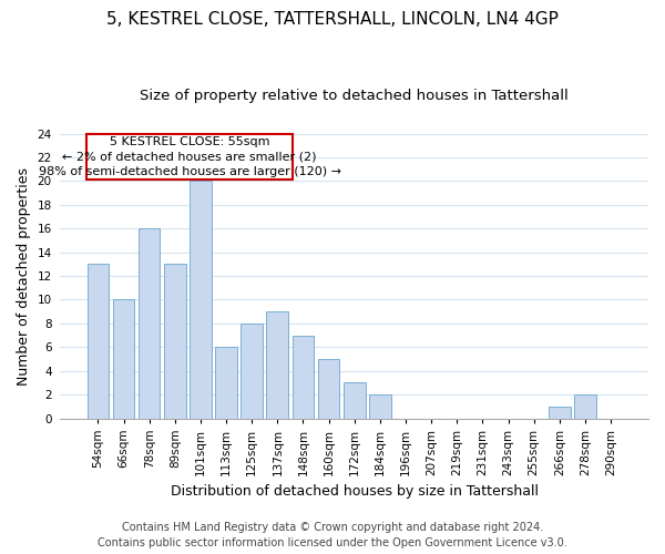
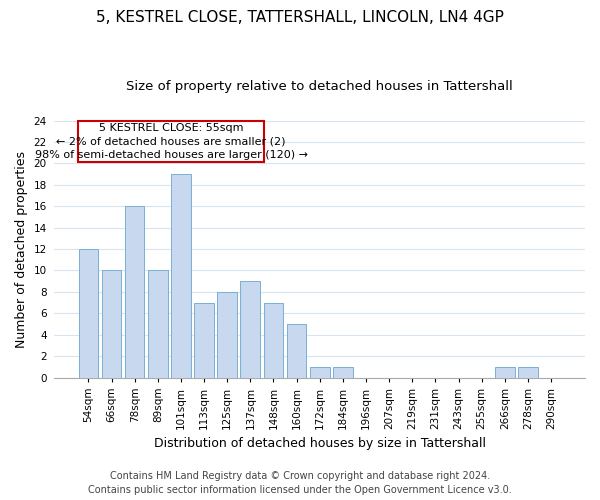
54sqm: 13 -> 12
89sqm: 13 -> 10
101sqm: 20 -> 19
113sqm: 6 -> 7
172sqm: 3 -> 1
184sqm: 2 -> 1
278sqm: 2 -> 1
